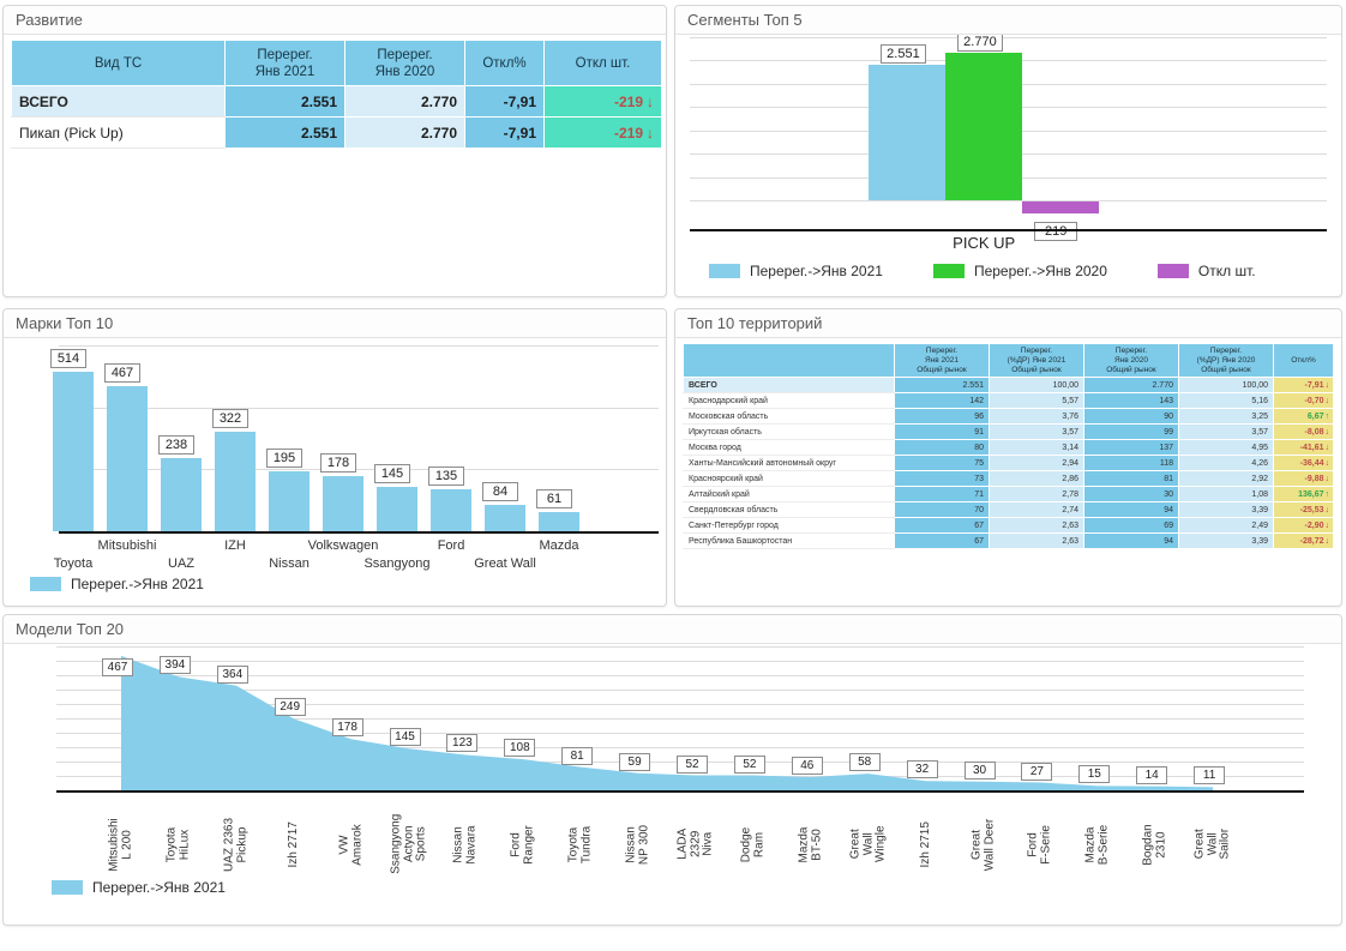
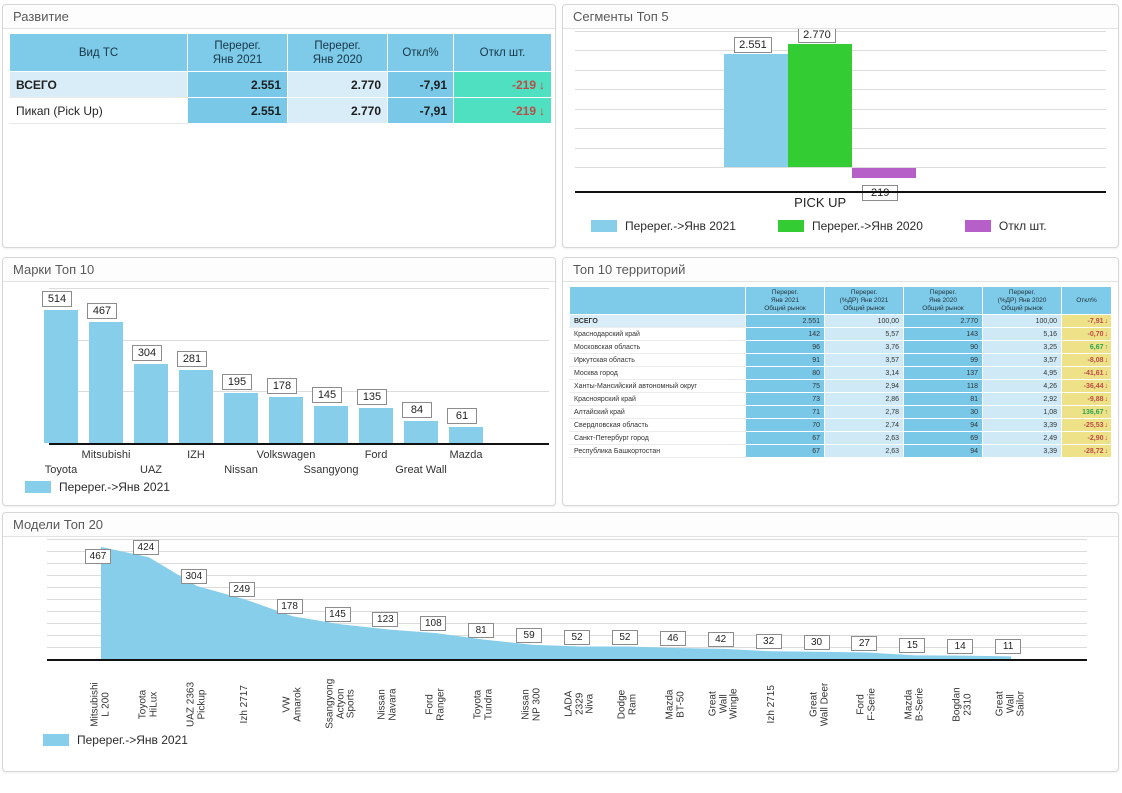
Марки Топ 10/UAZ: 238 -> 304
Марки Топ 10/IZH: 322 -> 281
Модели Топ 20/Toyota HiLux: 394 -> 424
Модели Топ 20/UAZ 2363 Pickup: 364 -> 304
Модели Топ 20/Great Wall Wingle: 58 -> 42
